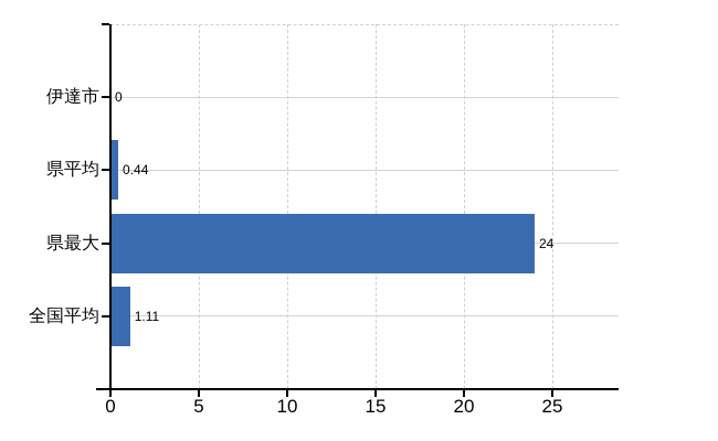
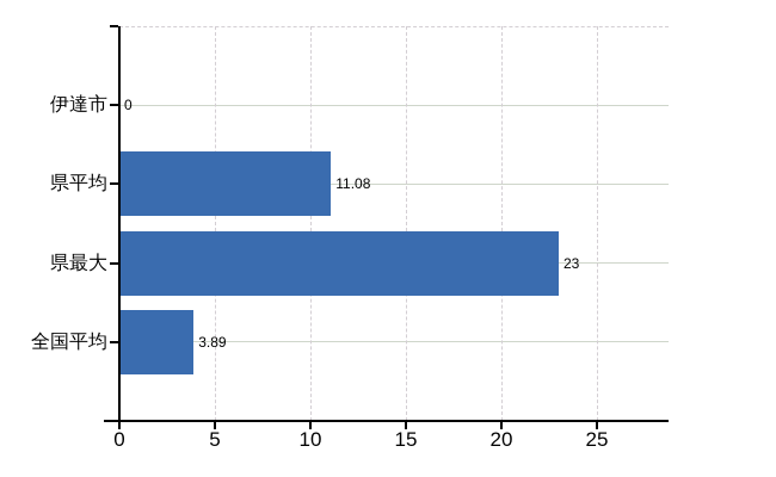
県平均: 0.44 -> 11.08
県最大: 24 -> 23
全国平均: 1.11 -> 3.89
